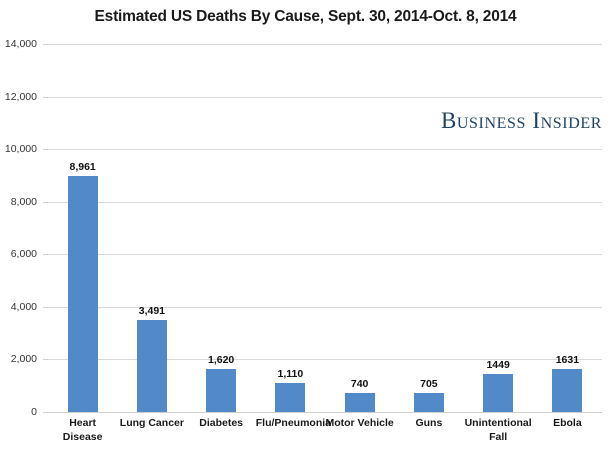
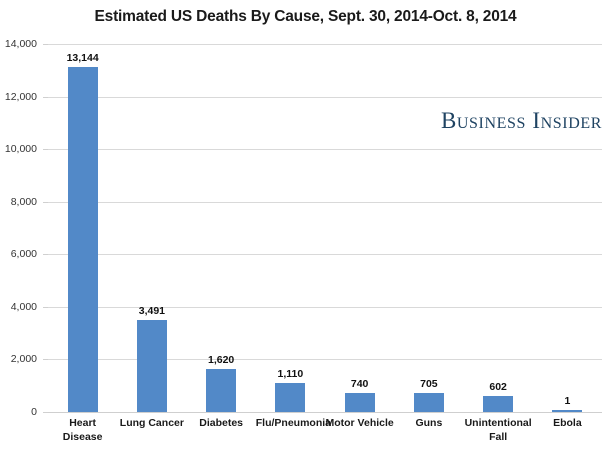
Heart Disease: 8,961 -> 13,144
Unintentional Fall: 1449 -> 602
Ebola: 1631 -> 1
